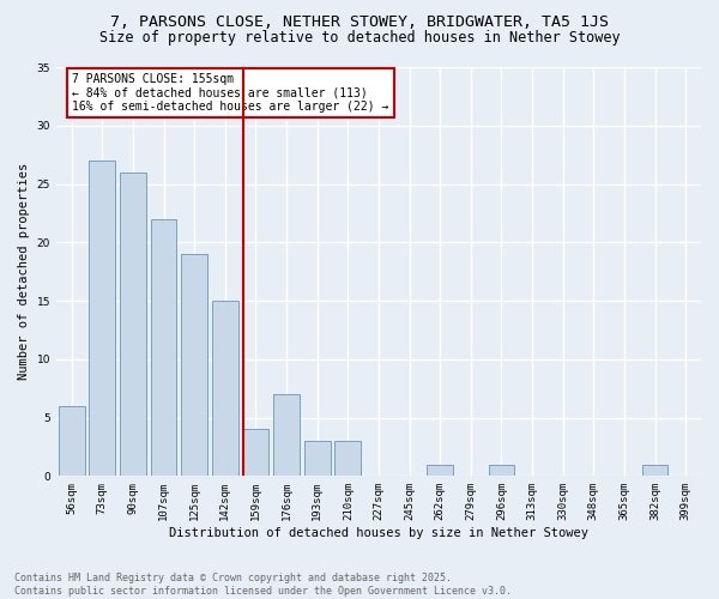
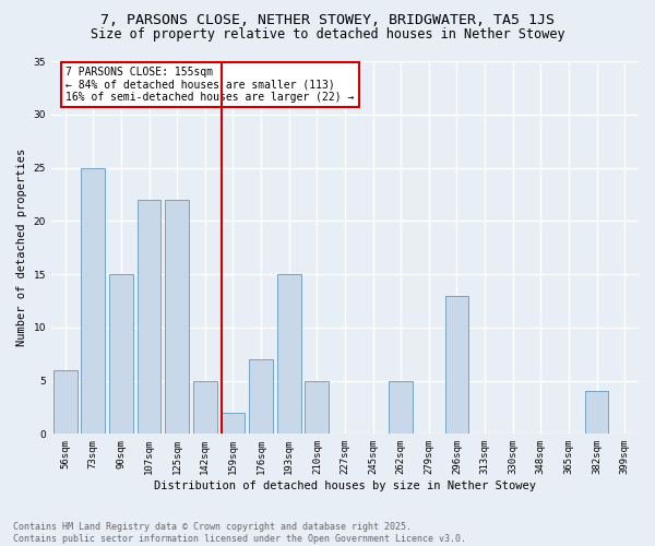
73sqm: 27 -> 25
90sqm: 26 -> 15
125sqm: 19 -> 22
142sqm: 15 -> 5
159sqm: 4 -> 2
193sqm: 3 -> 15
210sqm: 3 -> 5
262sqm: 1 -> 5
296sqm: 1 -> 13
382sqm: 1 -> 4
